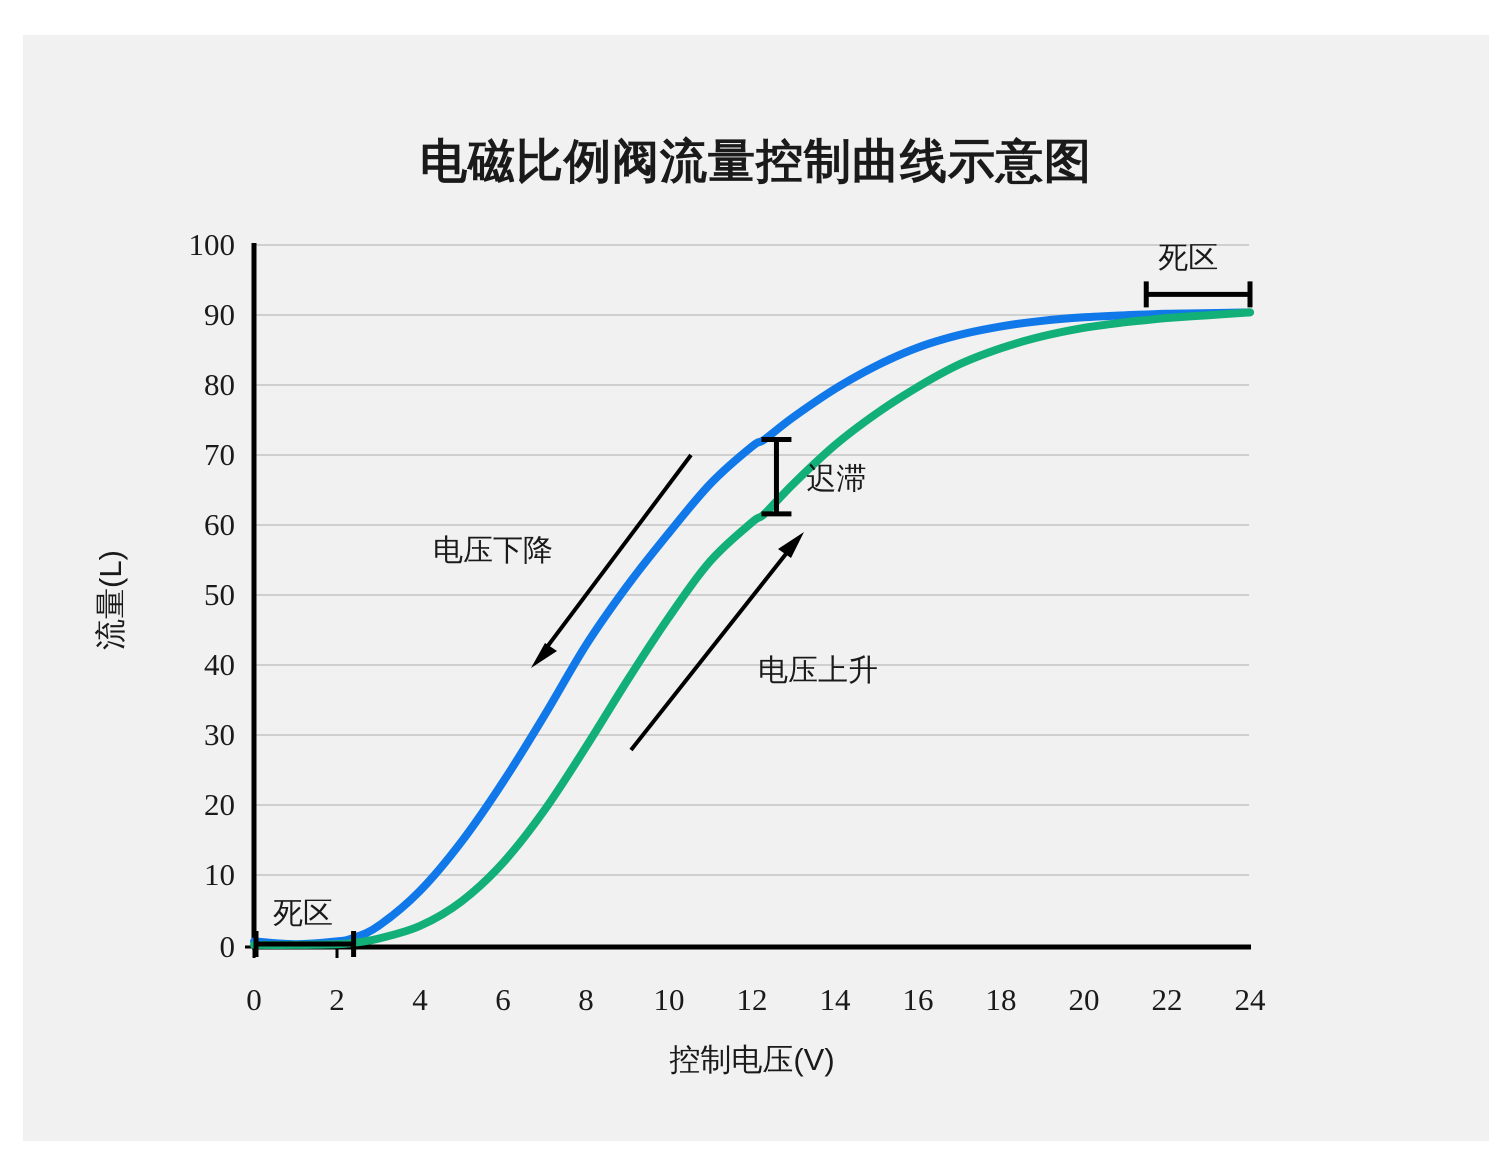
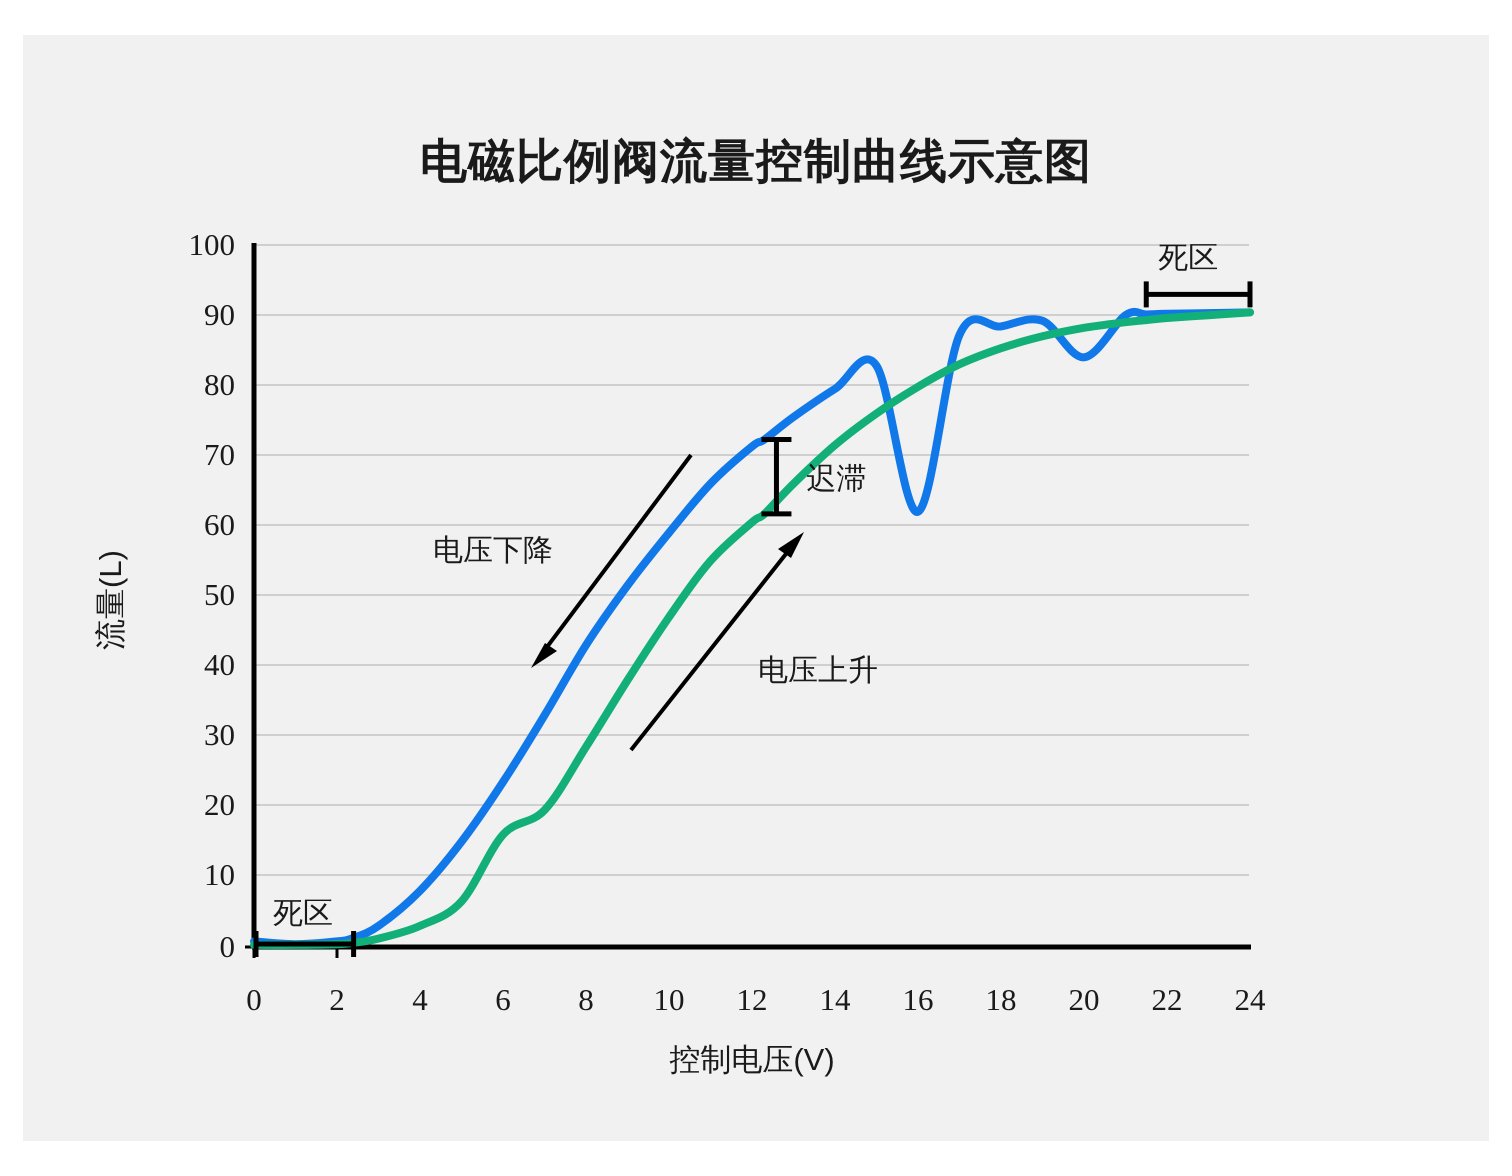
电压上升/6: 12 -> 16
电压下降/16: 85 -> 62
电压下降/20: 90 -> 84
